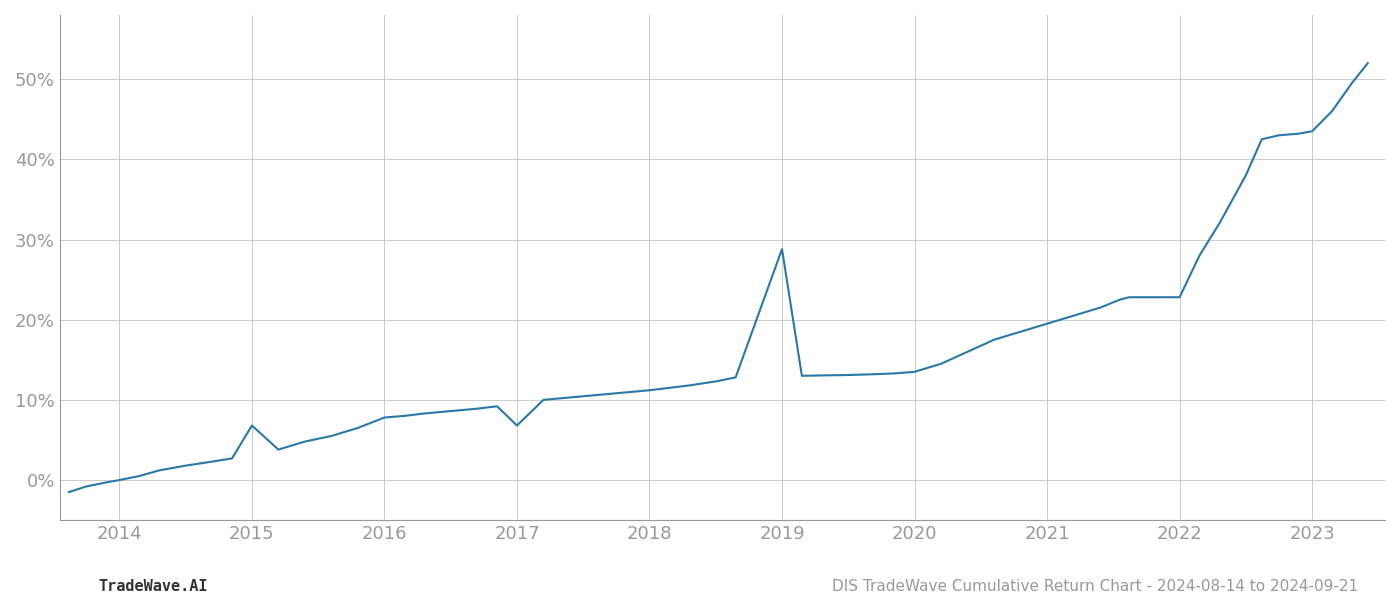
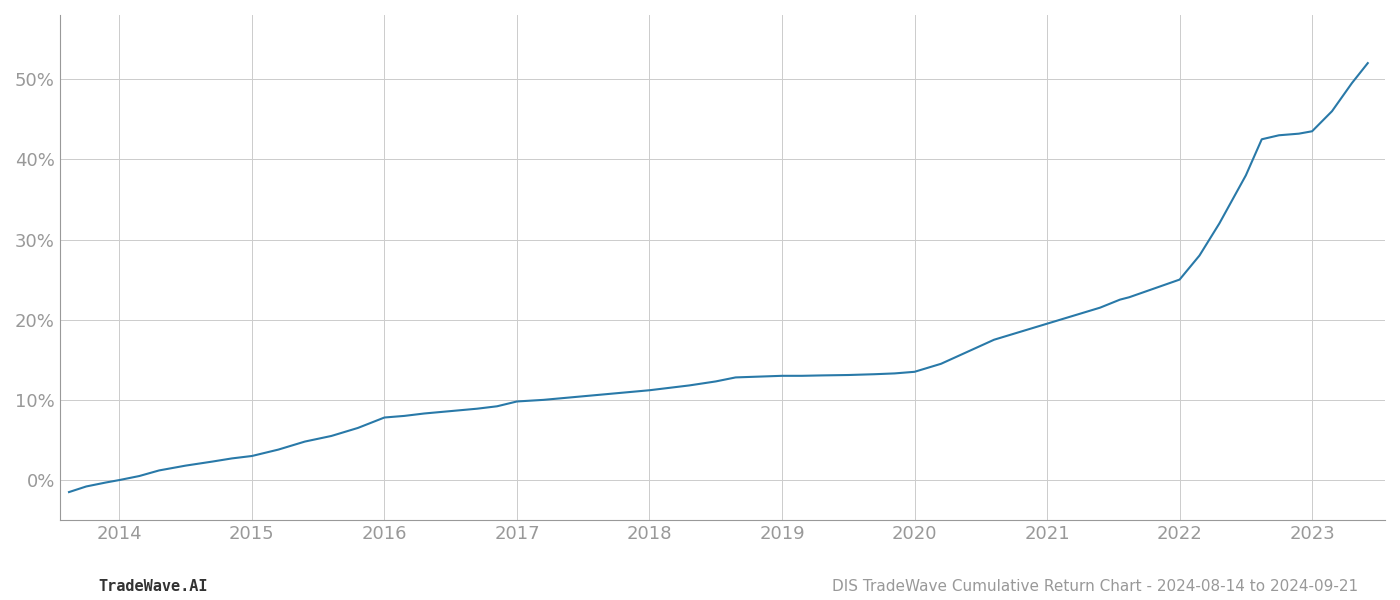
2015: 6.8% -> 3.0%
2017: 6.8% -> 9.8%
2019: 28.8% -> 13.0%
2022: 22.8% -> 25.0%
